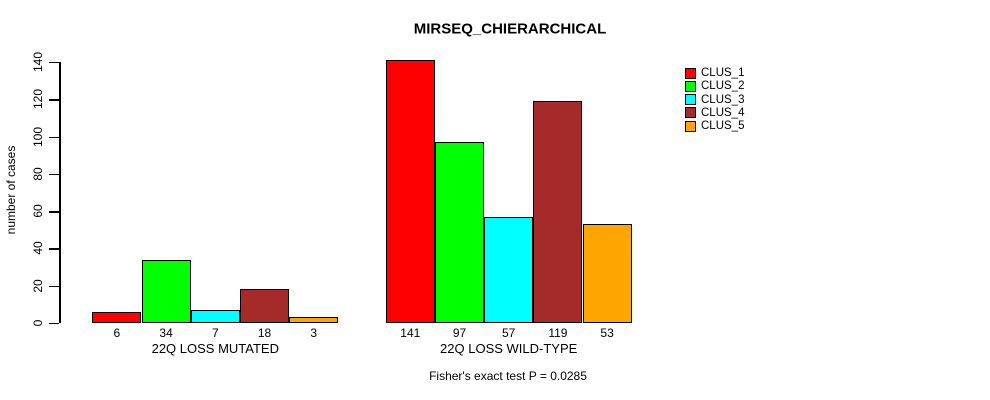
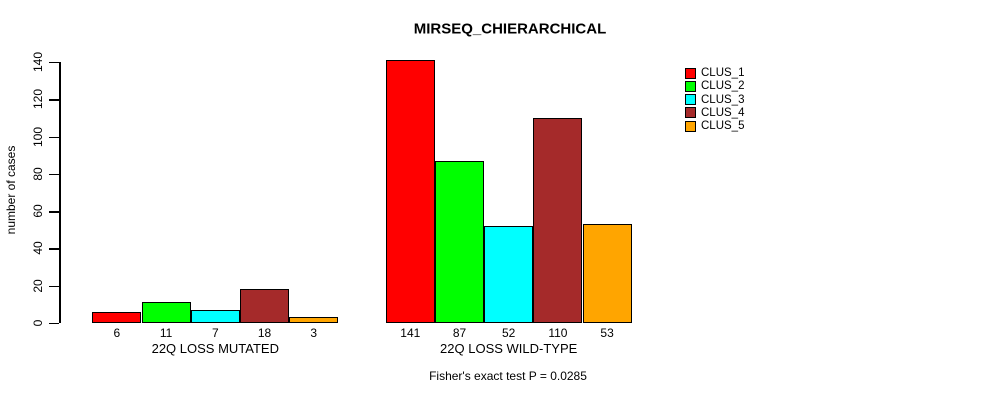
CLUS_2/22Q LOSS MUTATED: 34 -> 11
CLUS_2/22Q LOSS WILD-TYPE: 97 -> 87
CLUS_3/22Q LOSS WILD-TYPE: 57 -> 52
CLUS_4/22Q LOSS WILD-TYPE: 119 -> 110
